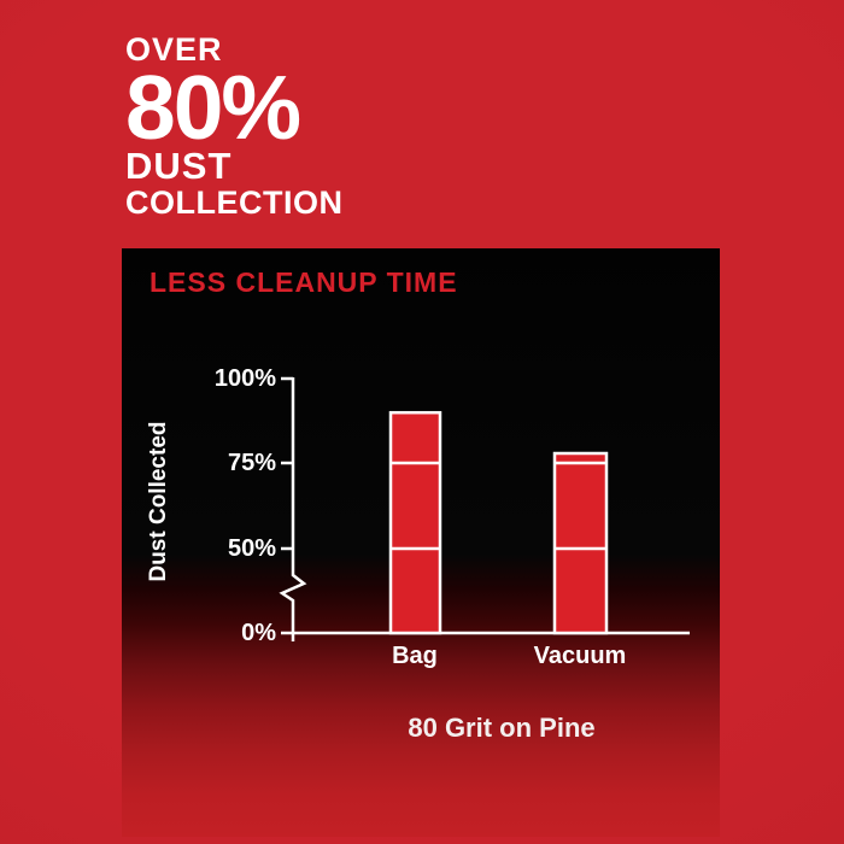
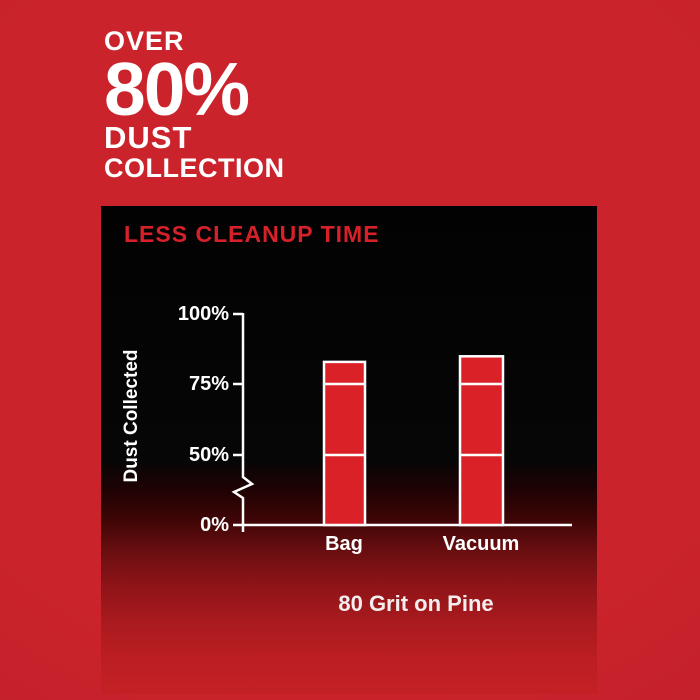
Bag: 90% -> 83%
Vacuum: 78% -> 85%
